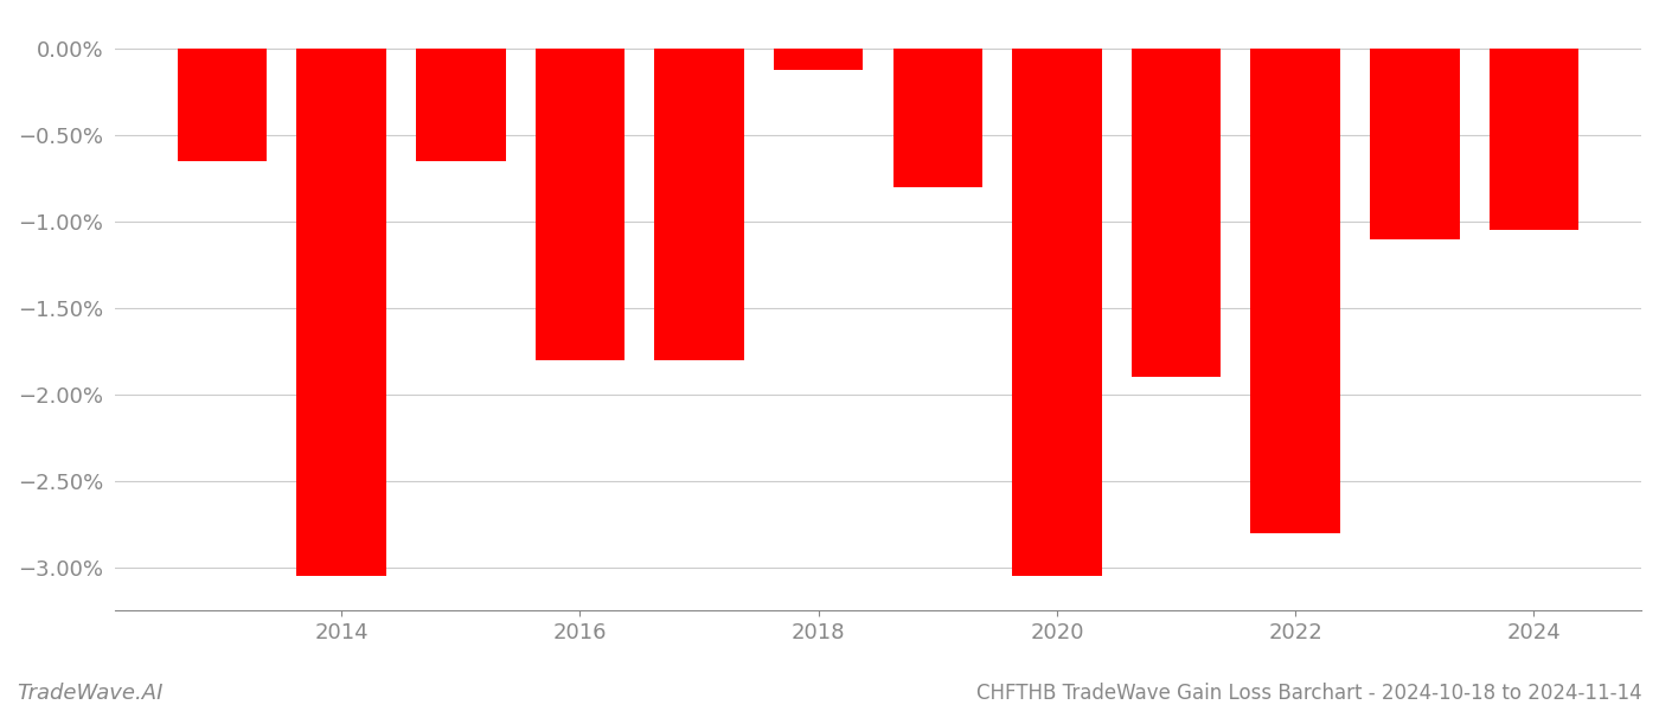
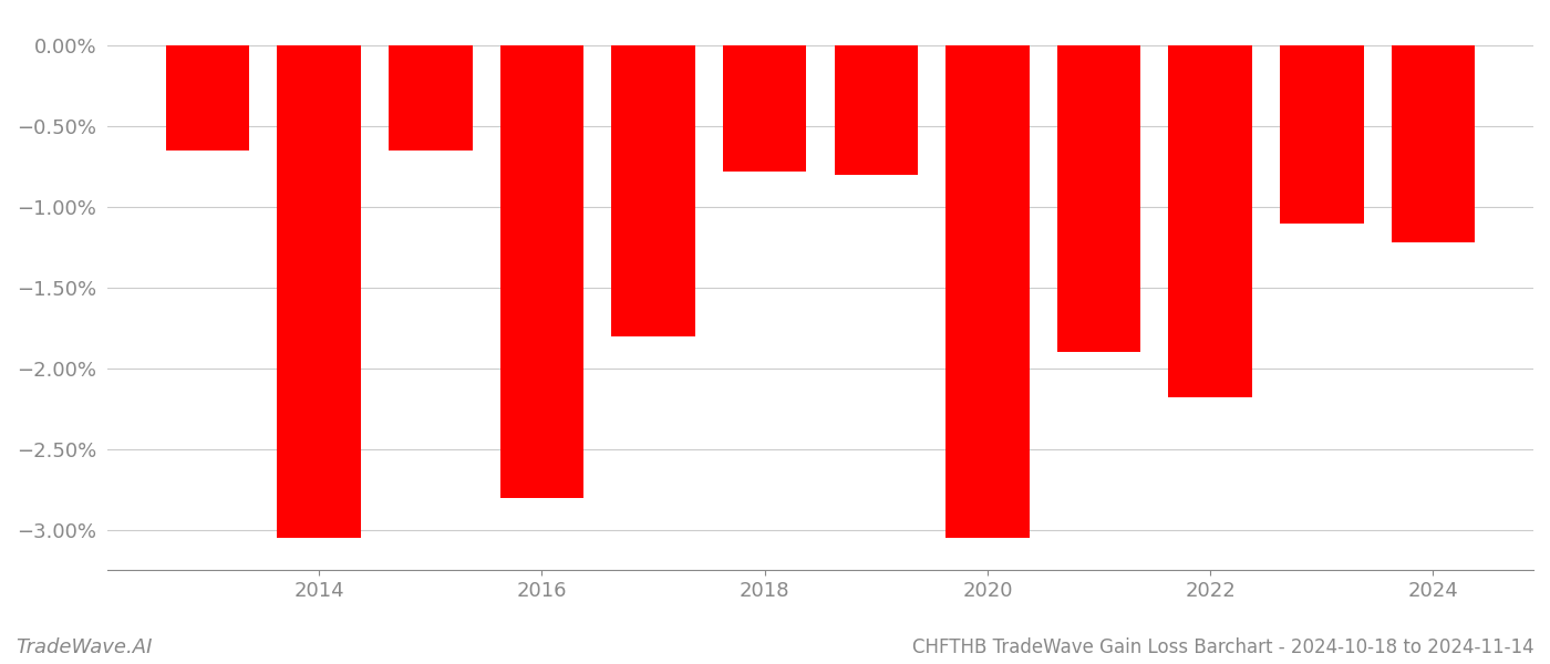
2016: -1.80% -> -2.80%
2018: -0.12% -> -0.78%
2022: -2.80% -> -2.18%
2024: -1.05% -> -1.22%
